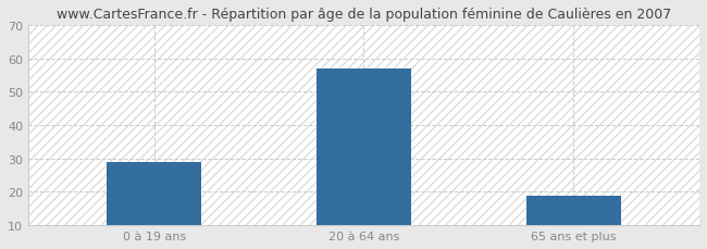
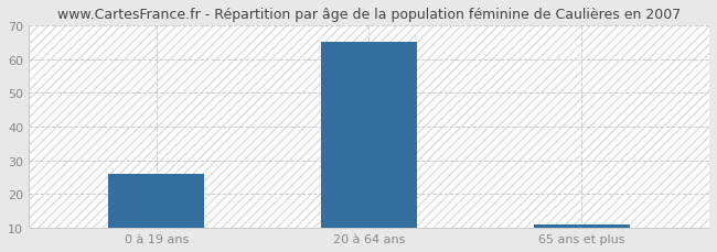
0 à 19 ans: 29 -> 26
20 à 64 ans: 57 -> 65
65 ans et plus: 19 -> 11
